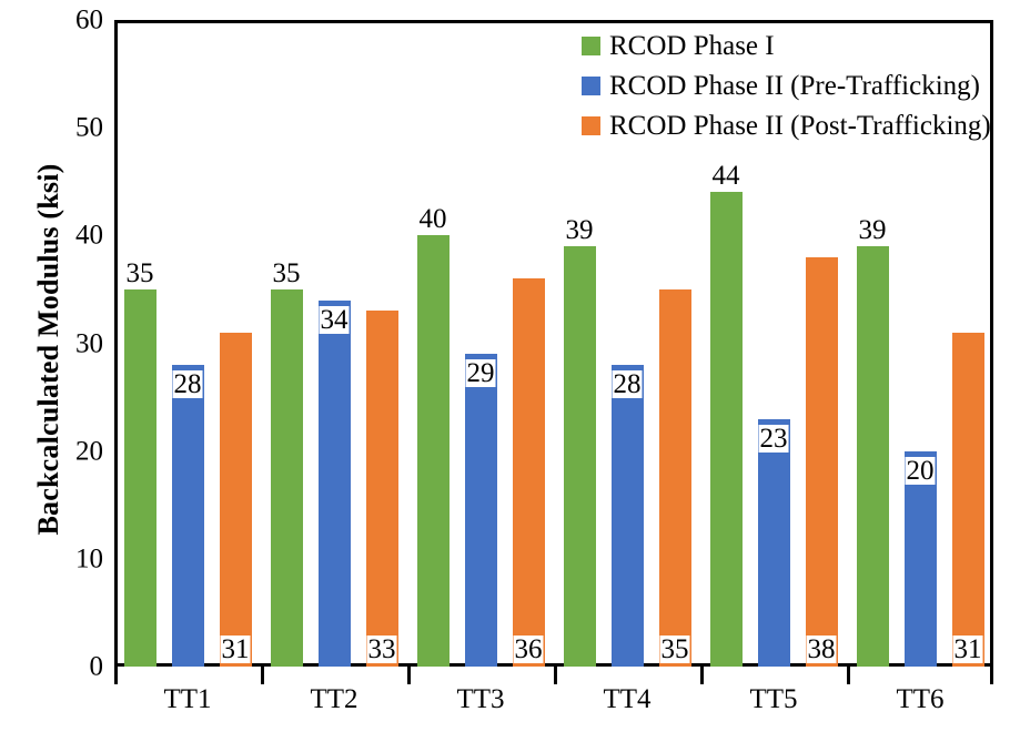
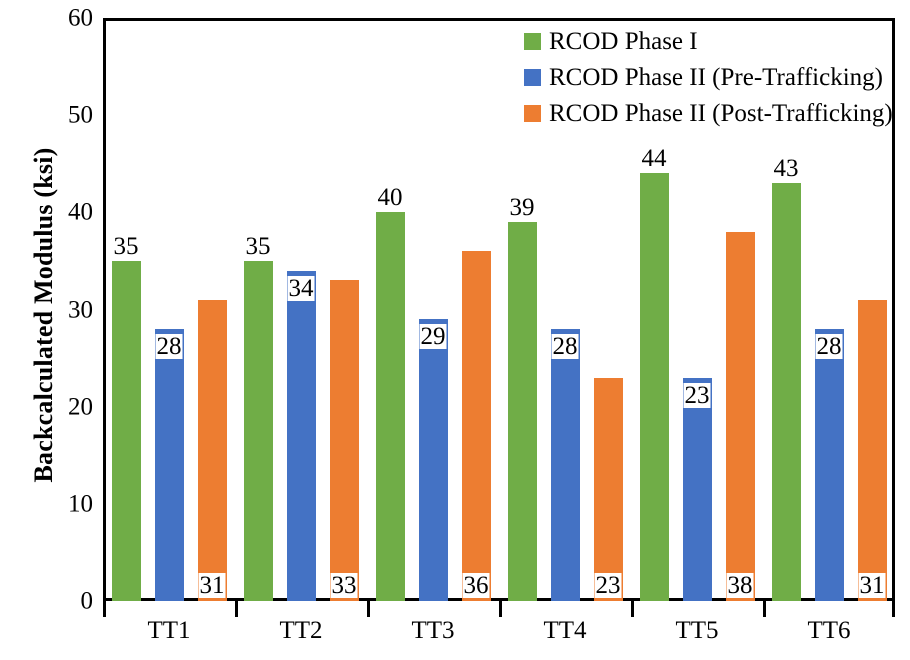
RCOD Phase II (Post-Trafficking)/TT4: 35 -> 23
RCOD Phase I/TT6: 39 -> 43
RCOD Phase II (Pre-Trafficking)/TT6: 20 -> 28
